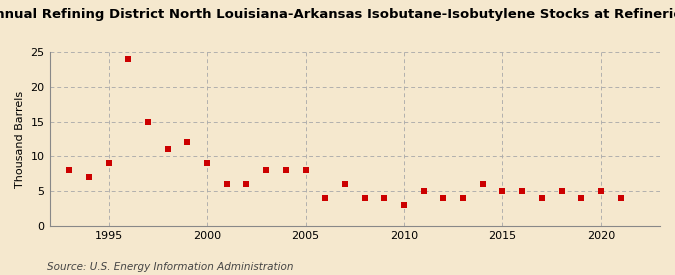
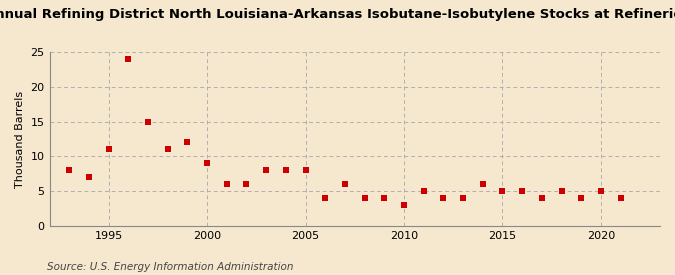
1995: 9 -> 11
